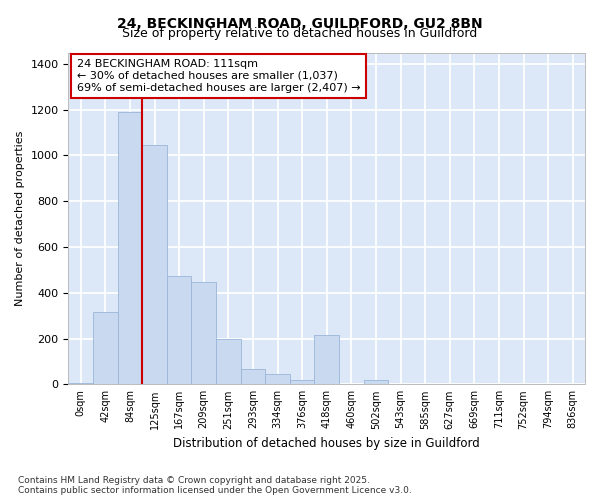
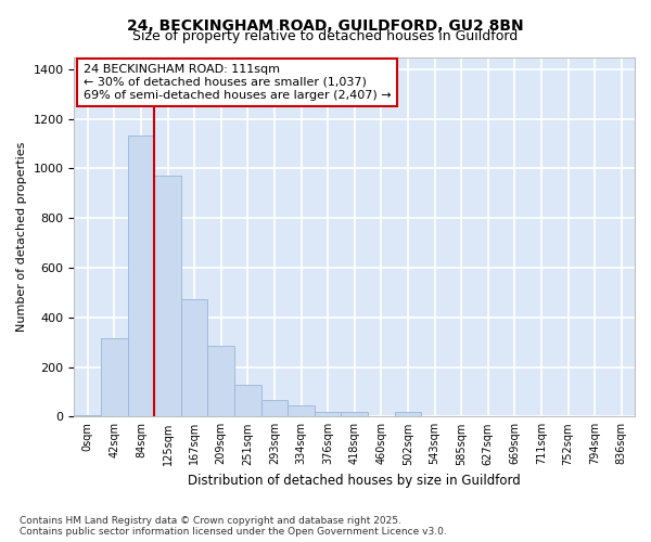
84sqm: 1190 -> 1135
125sqm: 1045 -> 970
209sqm: 445 -> 285
251sqm: 200 -> 130
418sqm: 215 -> 20
